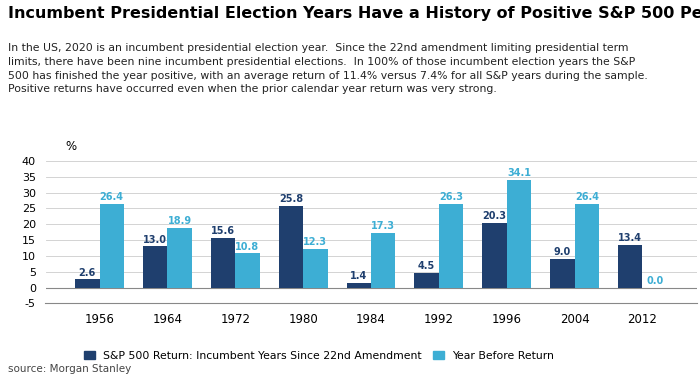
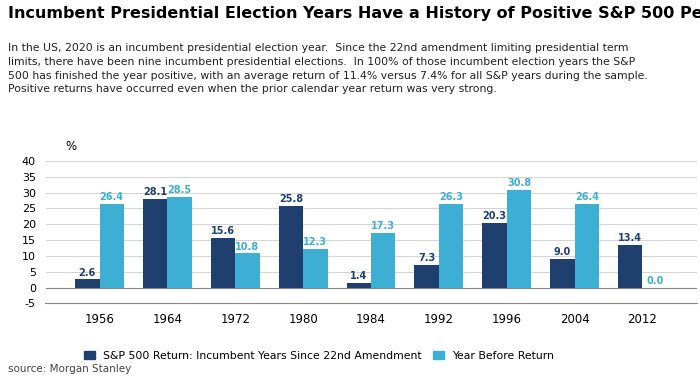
S&P 500 Return: Incumbent Years Since 22nd Amendment/1964: 13.0 -> 28.1
Year Before Return/1964: 18.9 -> 28.5
S&P 500 Return: Incumbent Years Since 22nd Amendment/1992: 4.5 -> 7.3
Year Before Return/1996: 34.1 -> 30.8
